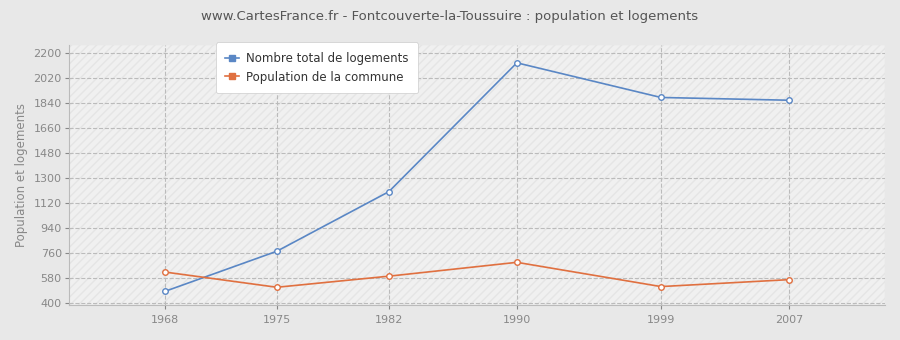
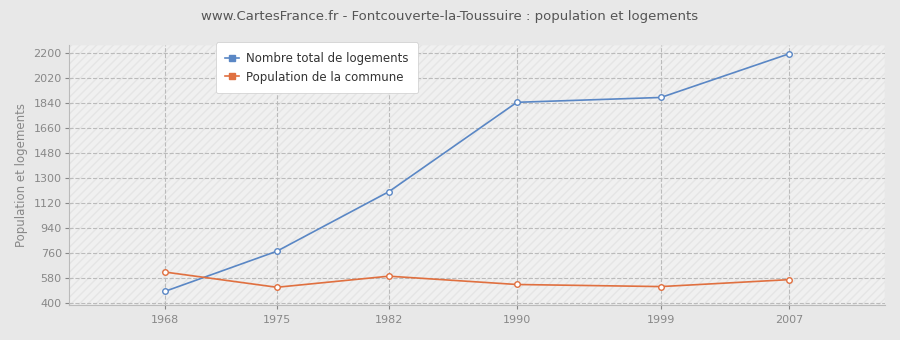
Nombre total de logements/1990: 2130 -> 1840
Population de la commune/1990: 690 -> 530
Nombre total de logements/2007: 1860 -> 2200
